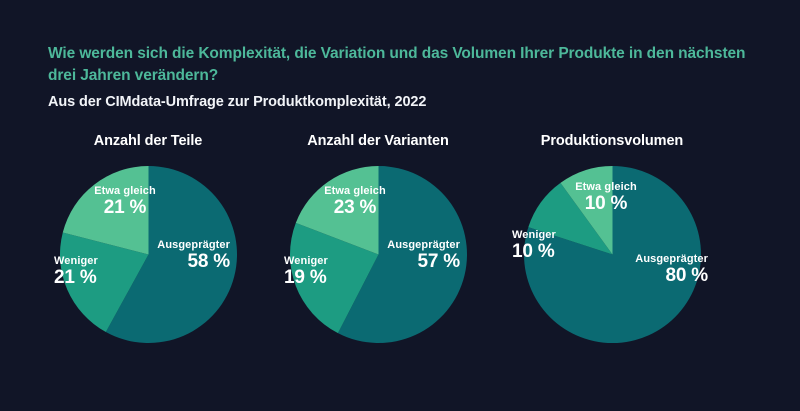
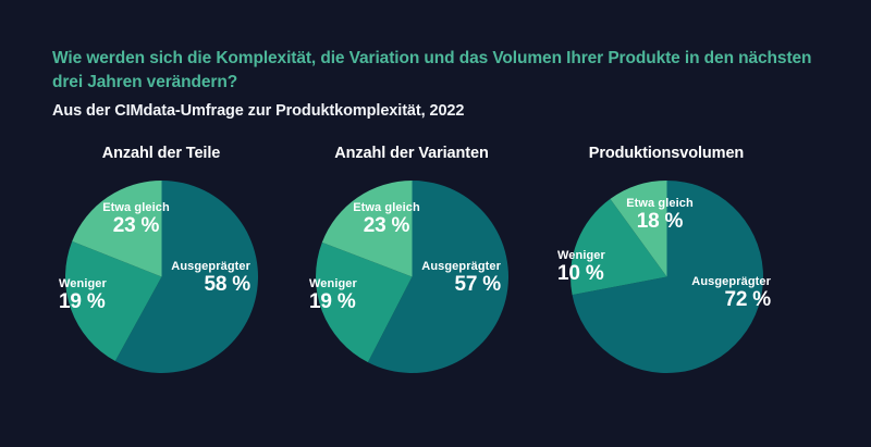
Anzahl der Teile/Etwa gleich: 21 -> 23
Anzahl der Teile/Weniger: 21 -> 19
Produktionsvolumen/Ausgeprägter: 80 -> 72
Produktionsvolumen/Etwa gleich: 10 -> 18
